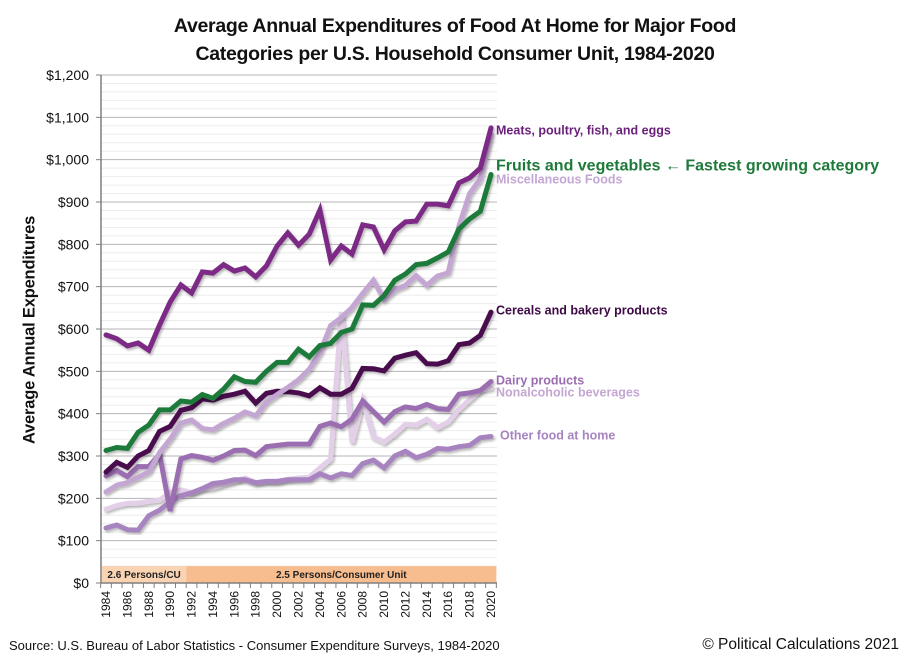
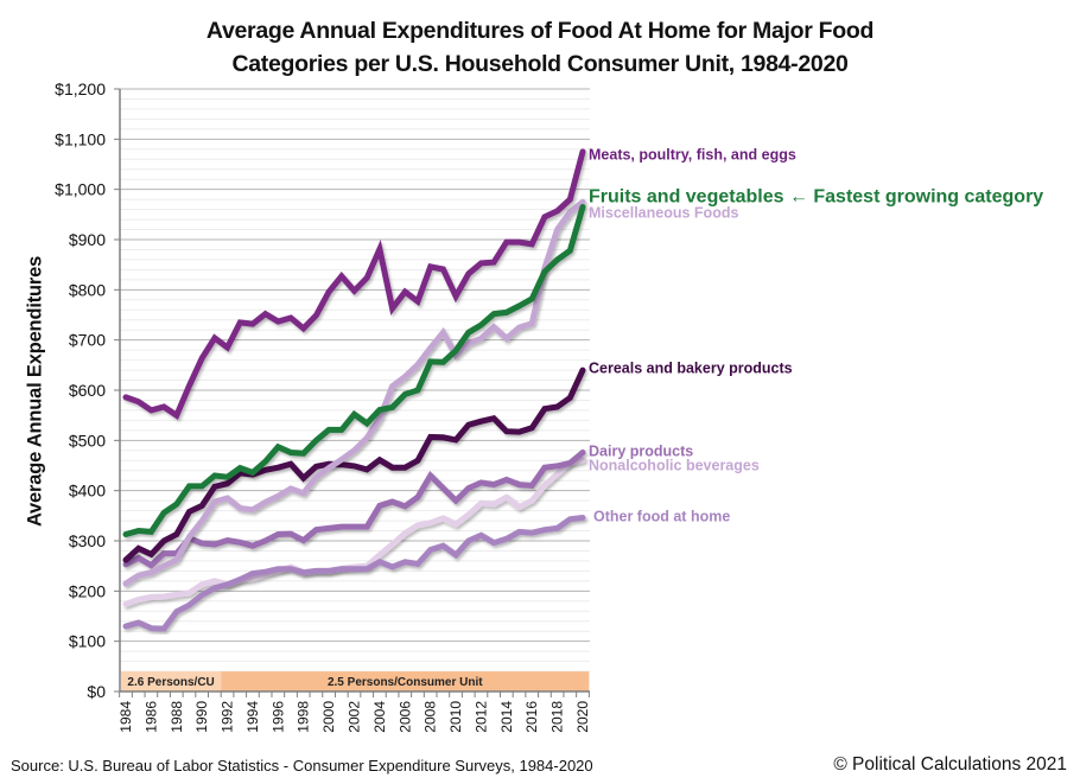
Dairy products/1990: $170 -> $300
Nonalcoholic beverages/2006: $640 -> $320
Nonalcoholic beverages/2008: $430 -> $340
Miscellaneous Foods/2020: $1060 -> $980
